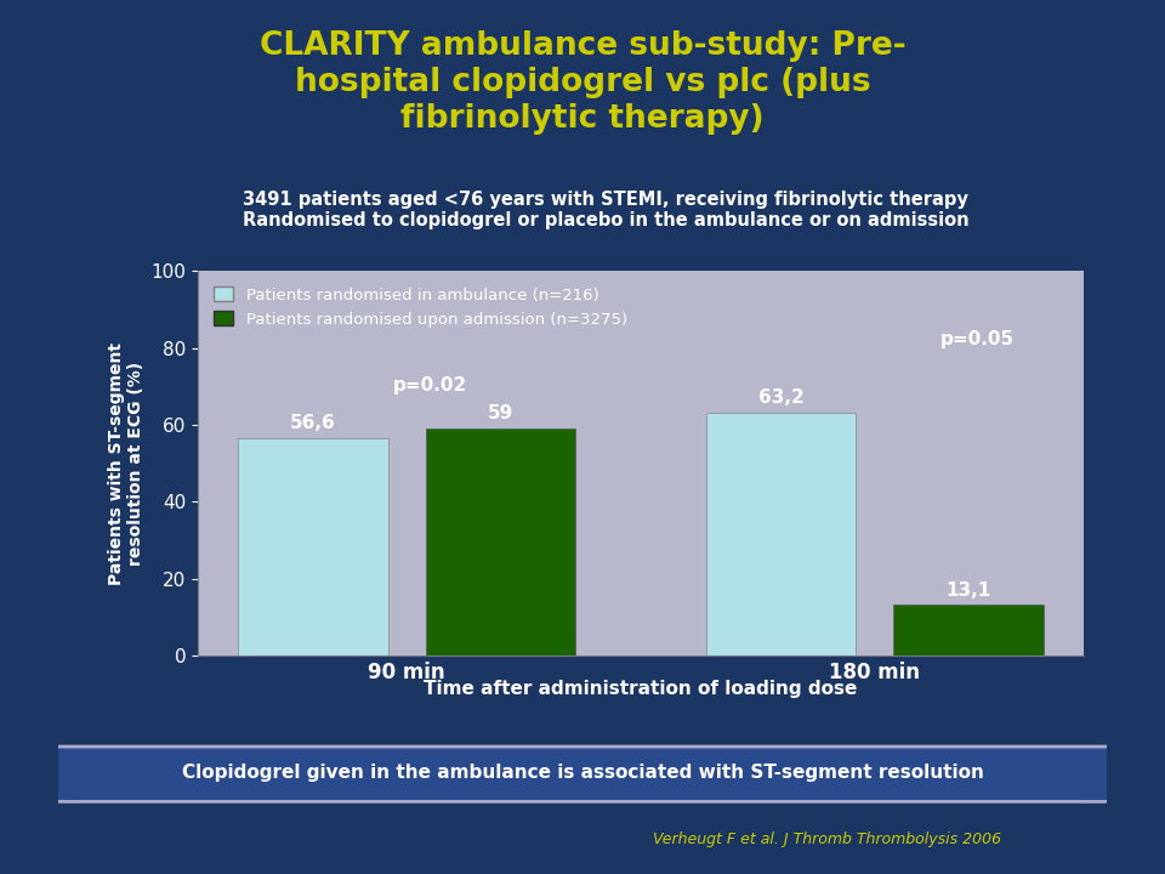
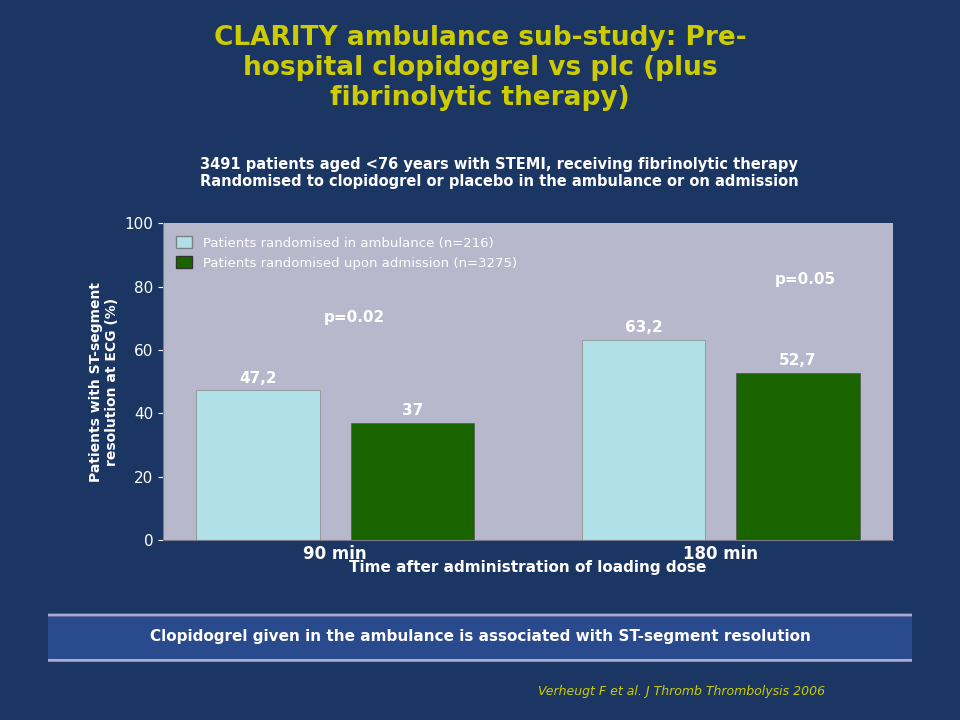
Patients randomised in ambulance (n=216)/90 min: 56,6 -> 47,2
Patients randomised upon admission (n=3275)/90 min: 59 -> 37
Patients randomised upon admission (n=3275)/180 min: 13,1 -> 52,7
